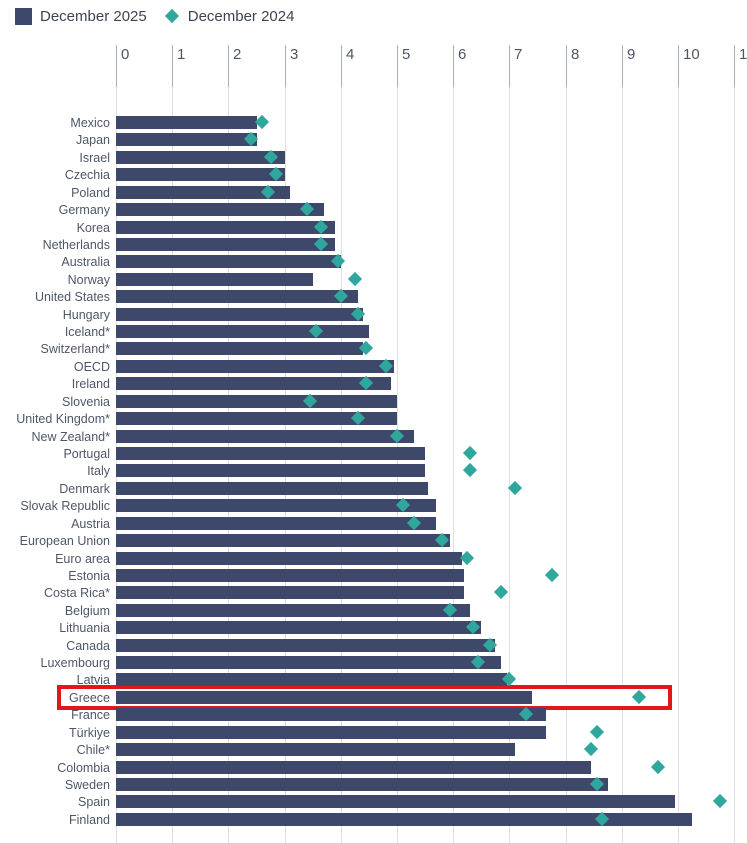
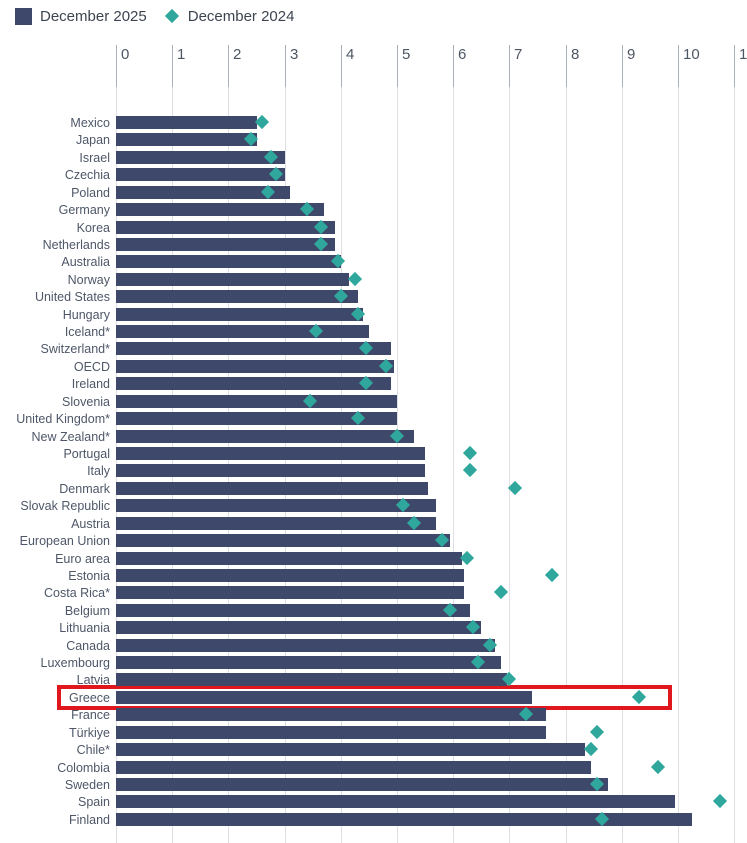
December 2025/Norway: 3.5 -> 4.2
December 2025/Switzerland*: 4.4 -> 4.9
December 2025/Chile*: 7.1 -> 8.3
